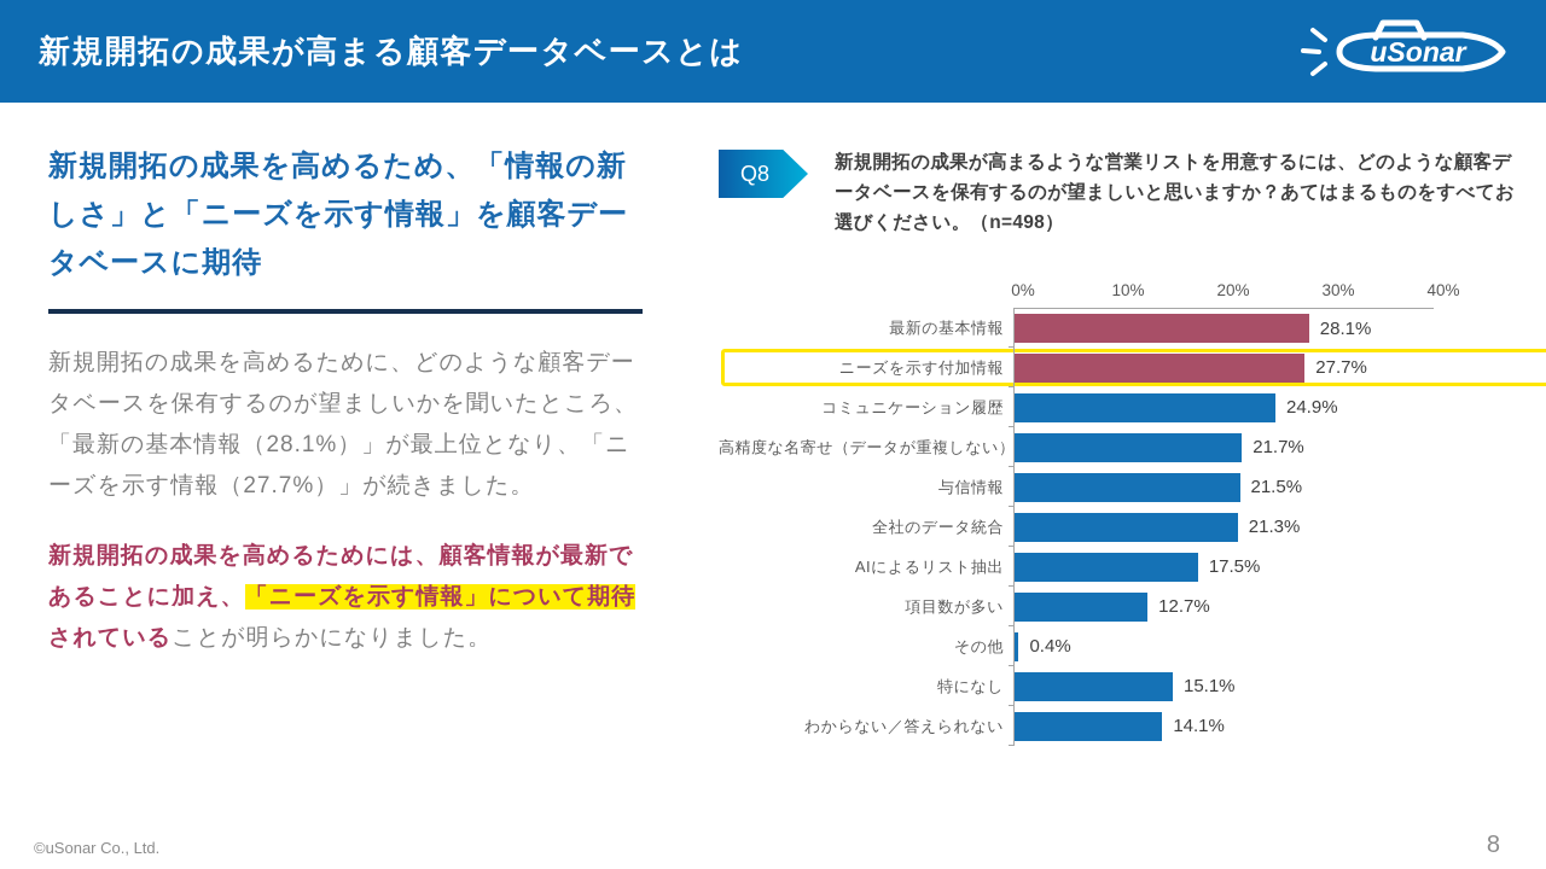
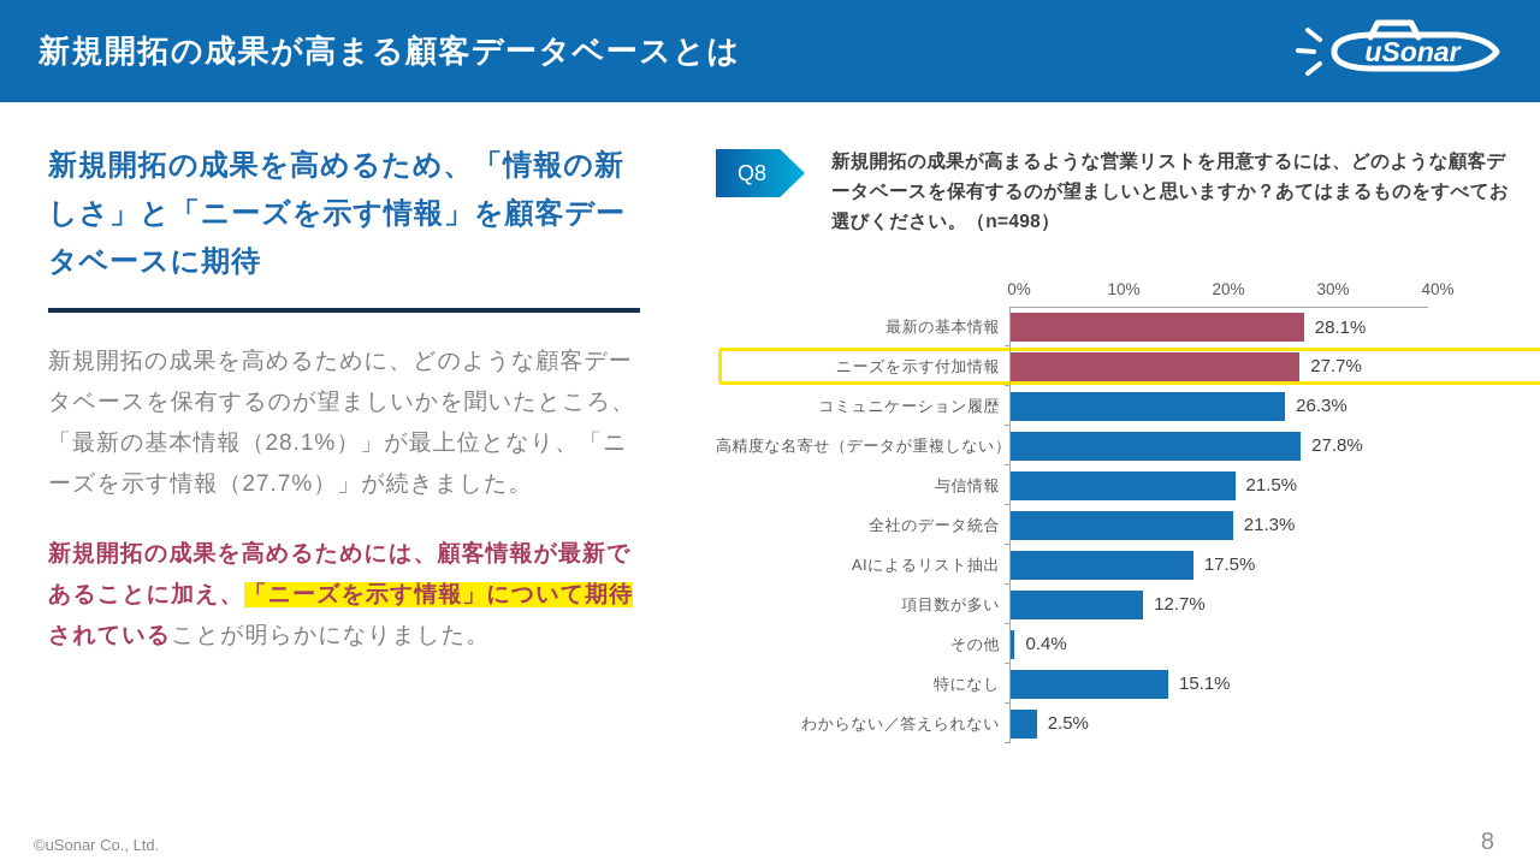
コミュニケーション履歴: 24.9% -> 26.3%
高精度な名寄せ（データが重複しない）: 21.7% -> 27.8%
わからない／答えられない: 14.1% -> 2.5%
